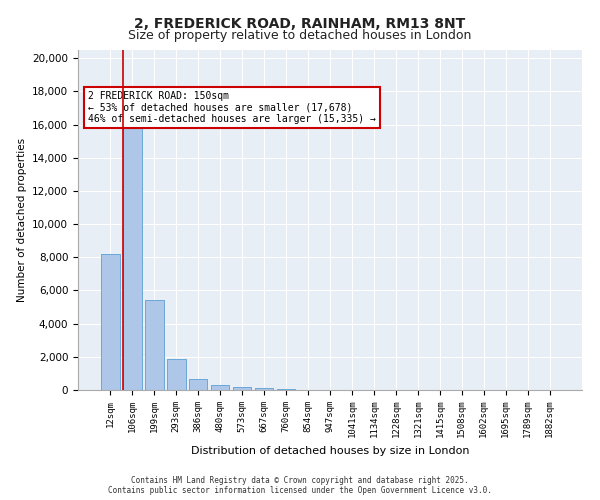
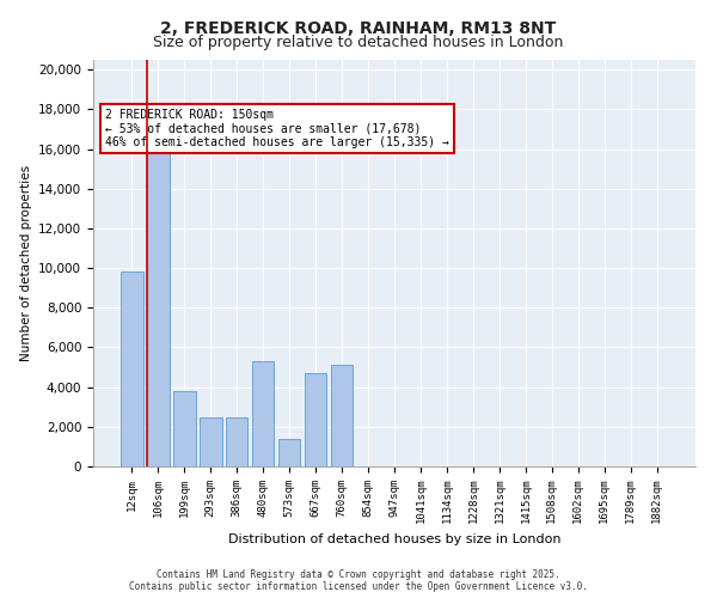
12sqm: 8,200 -> 9,800
199sqm: 5,400 -> 3,800
293sqm: 1,800 -> 2,500
386sqm: 700 -> 2,500
480sqm: 300 -> 5,300
573sqm: 200 -> 1,400
667sqm: 100 -> 4,700
760sqm: 100 -> 5,100
